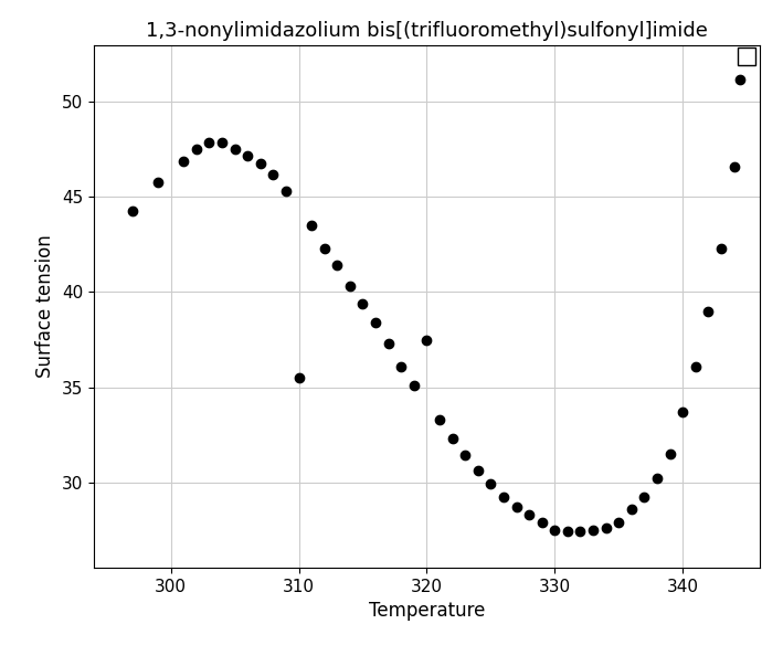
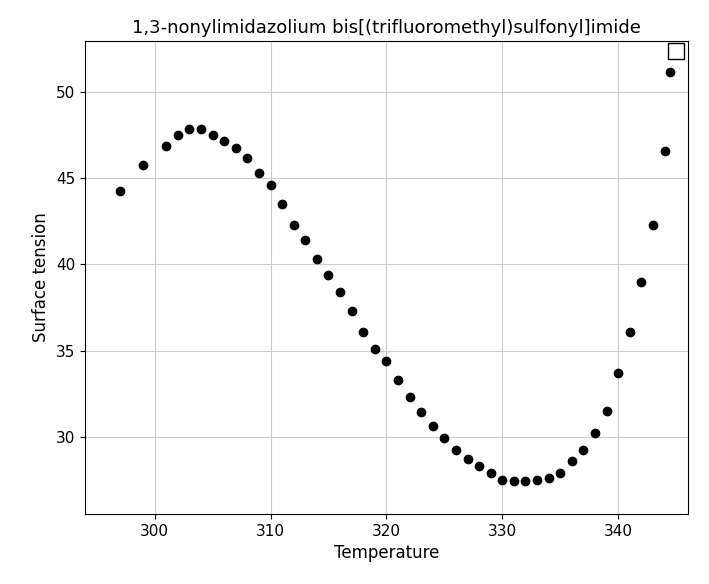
310: 35.5 -> 44.6
320: 37.5 -> 34.4
